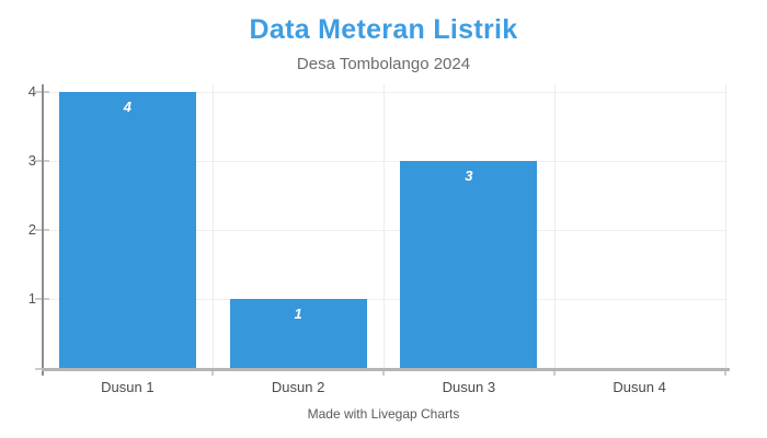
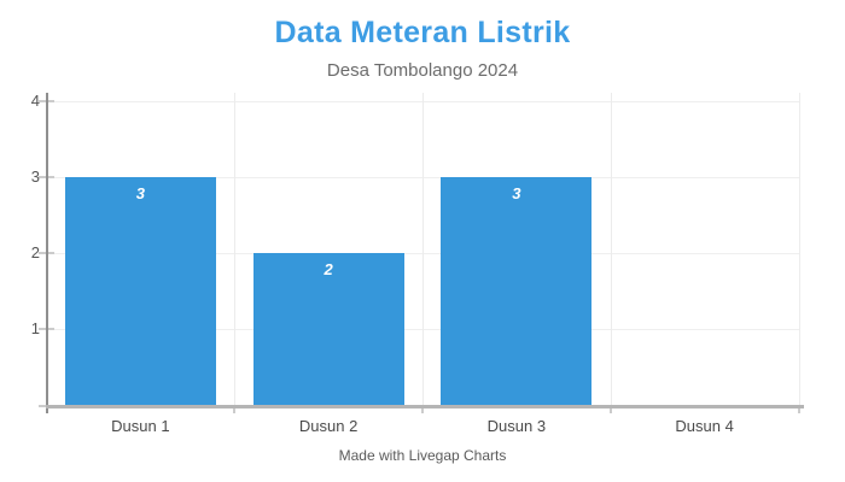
Dusun 1: 4 -> 3
Dusun 2: 1 -> 2
